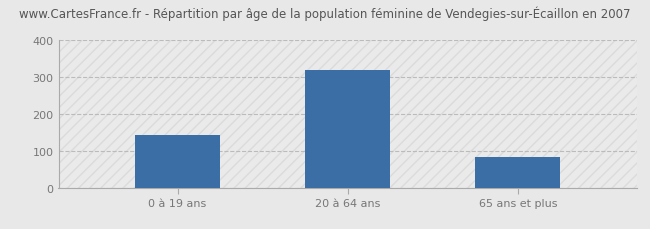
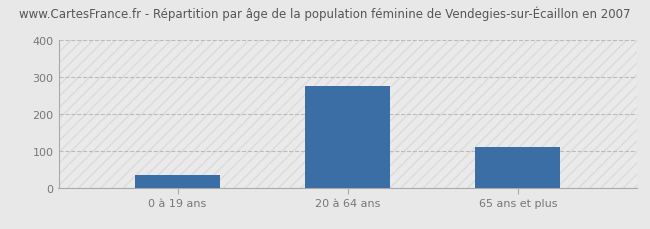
0 à 19 ans: 143 -> 35
20 à 64 ans: 320 -> 275
65 ans et plus: 83 -> 110
